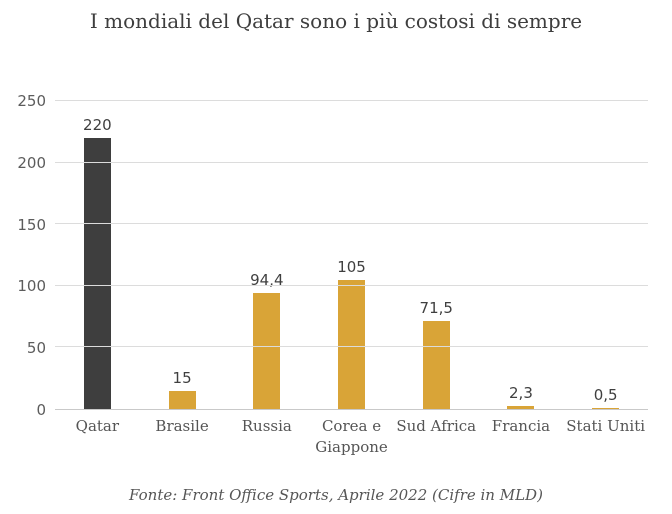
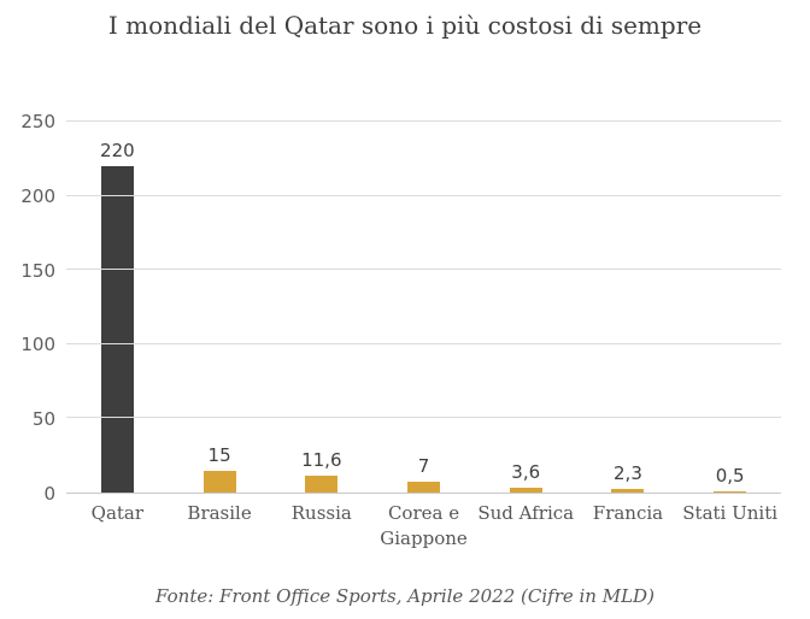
Russia: 94,4 -> 11,6
Corea e Giappone: 105 -> 7
Sud Africa: 71,5 -> 3,6
